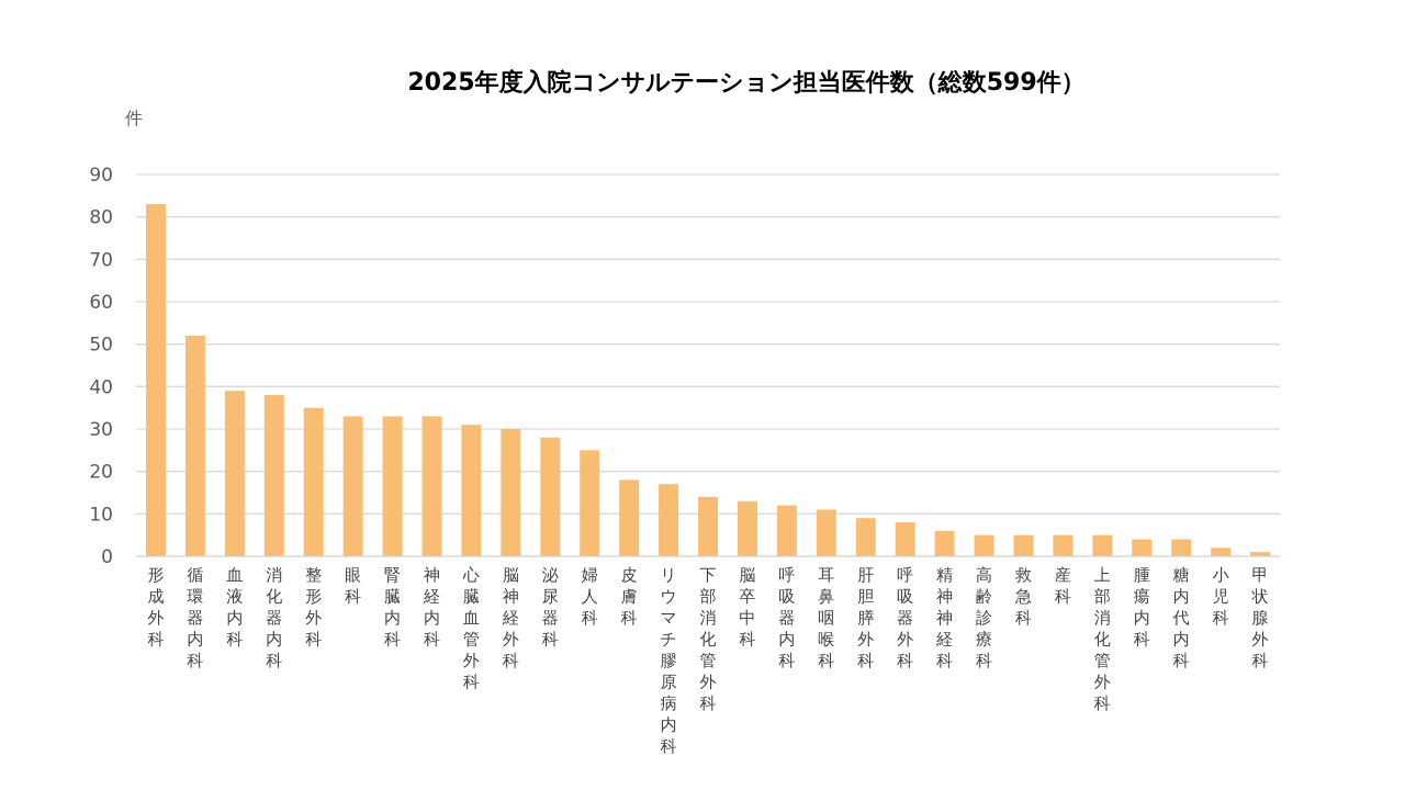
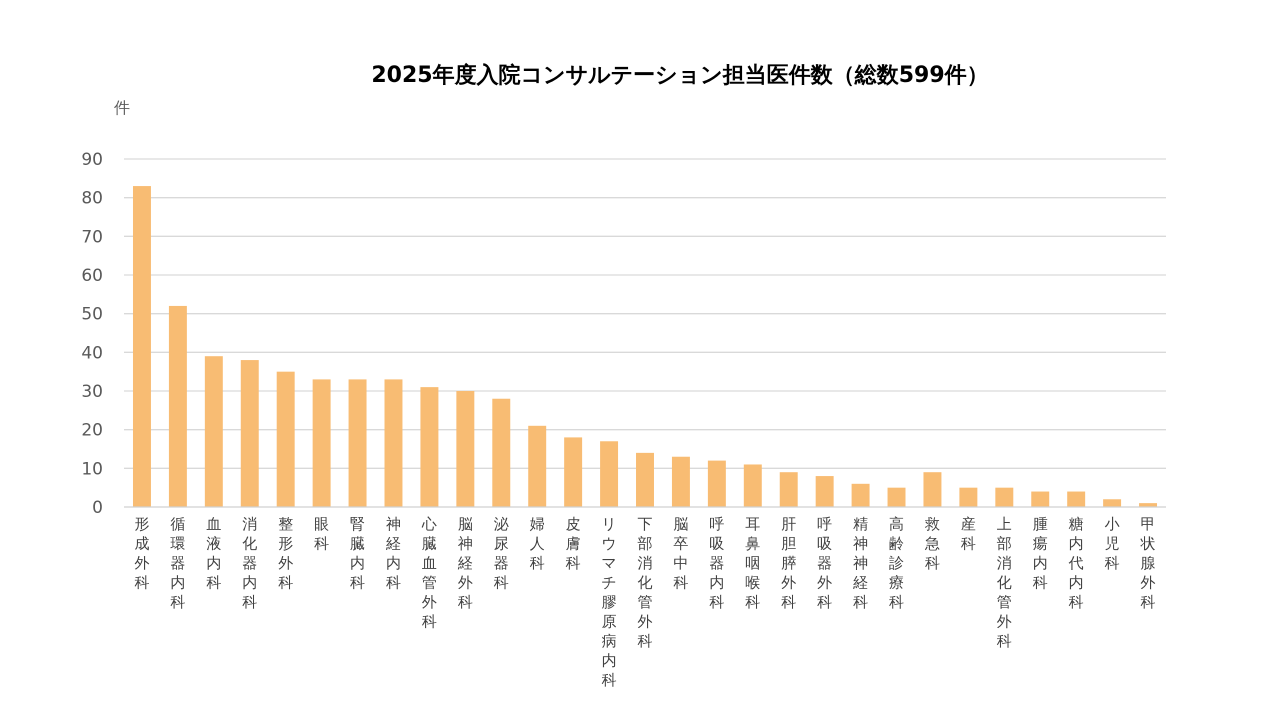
婦人科: 25 -> 21
救急科: 5 -> 9
